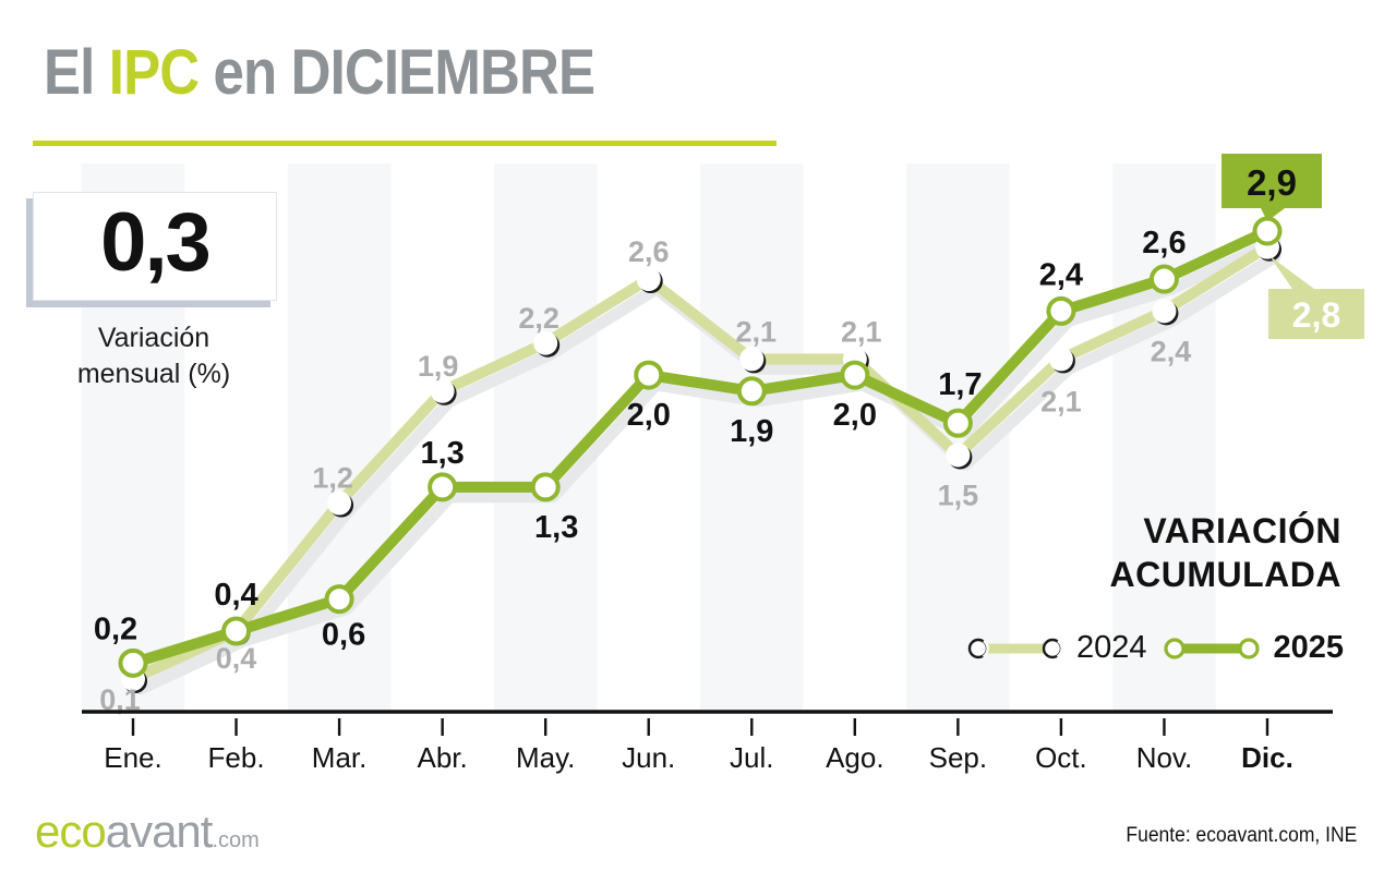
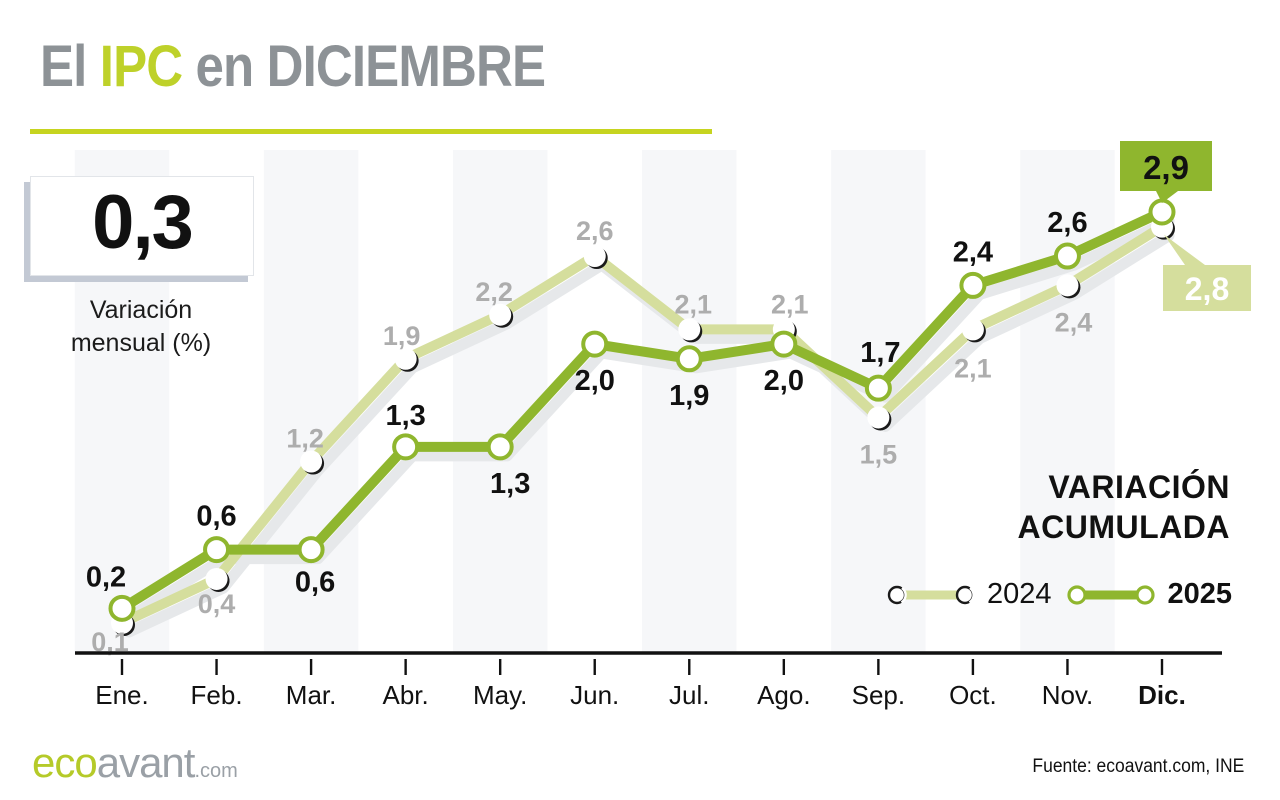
2025/Feb.: 0,4 -> 0,6
